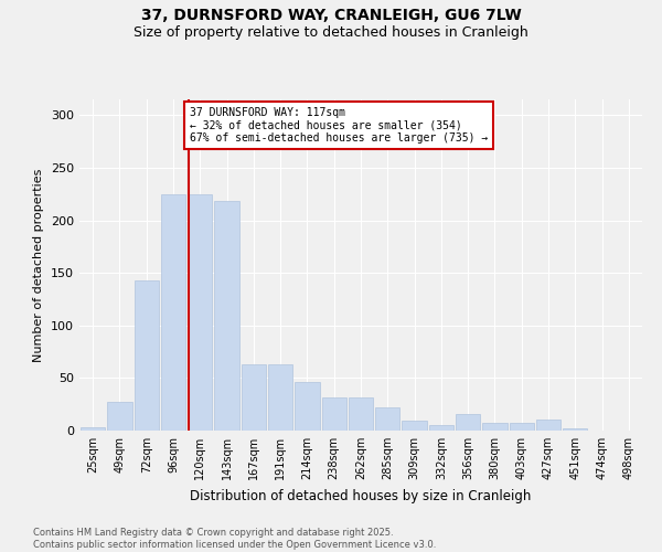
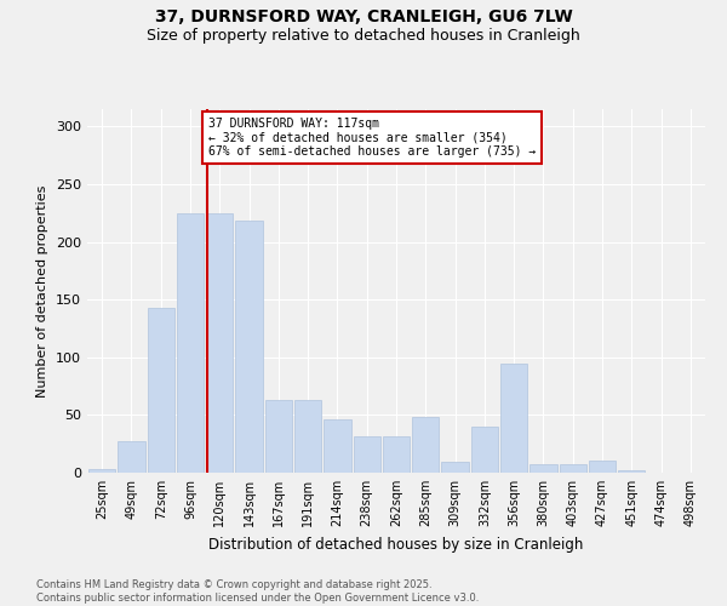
285sqm: 22 -> 48
332sqm: 5 -> 40
356sqm: 16 -> 94
